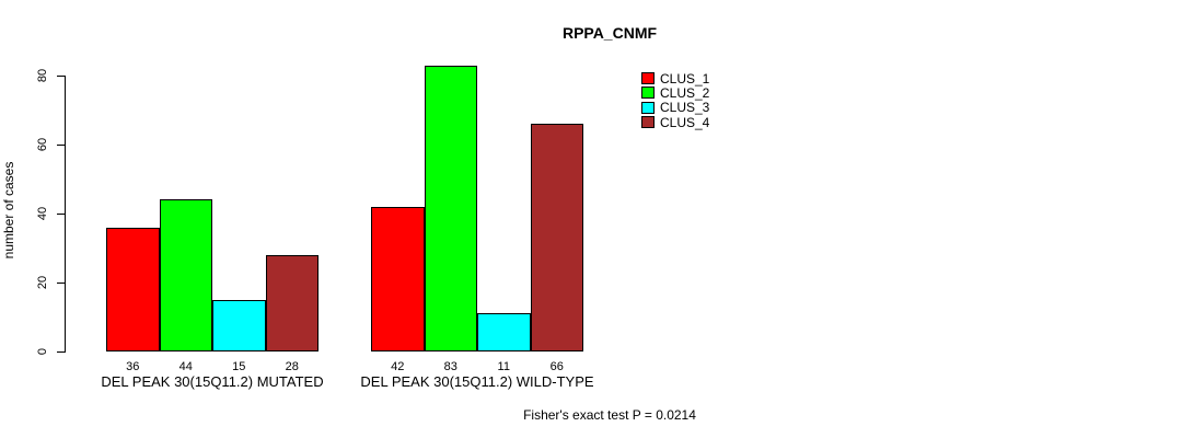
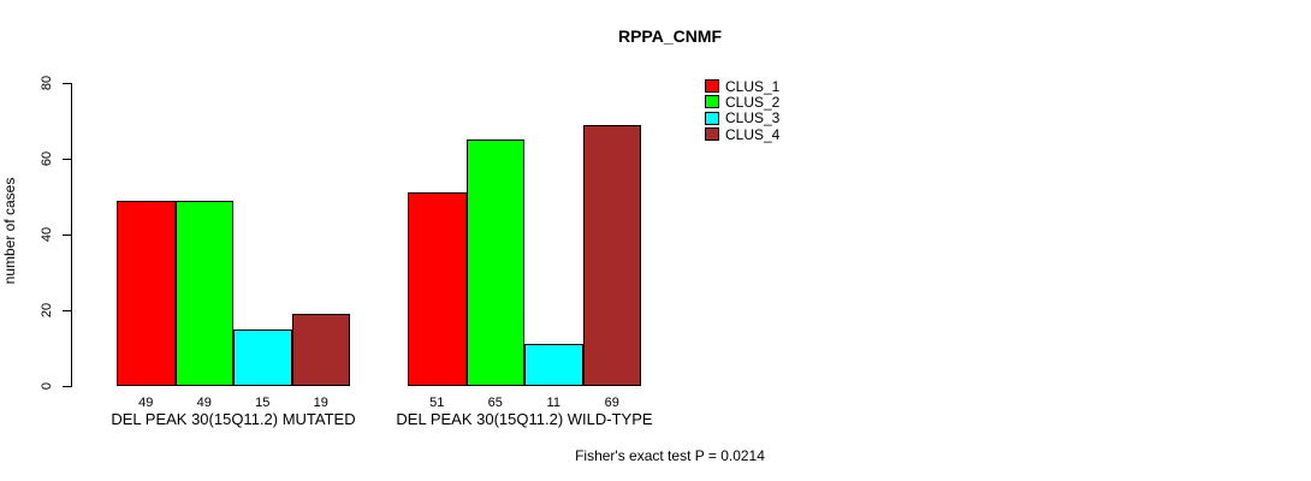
CLUS_1/DEL PEAK 30(15Q11.2) MUTATED: 36 -> 49
CLUS_2/DEL PEAK 30(15Q11.2) MUTATED: 44 -> 49
CLUS_4/DEL PEAK 30(15Q11.2) MUTATED: 28 -> 19
CLUS_1/DEL PEAK 30(15Q11.2) WILD-TYPE: 42 -> 51
CLUS_2/DEL PEAK 30(15Q11.2) WILD-TYPE: 83 -> 65
CLUS_4/DEL PEAK 30(15Q11.2) WILD-TYPE: 66 -> 69
